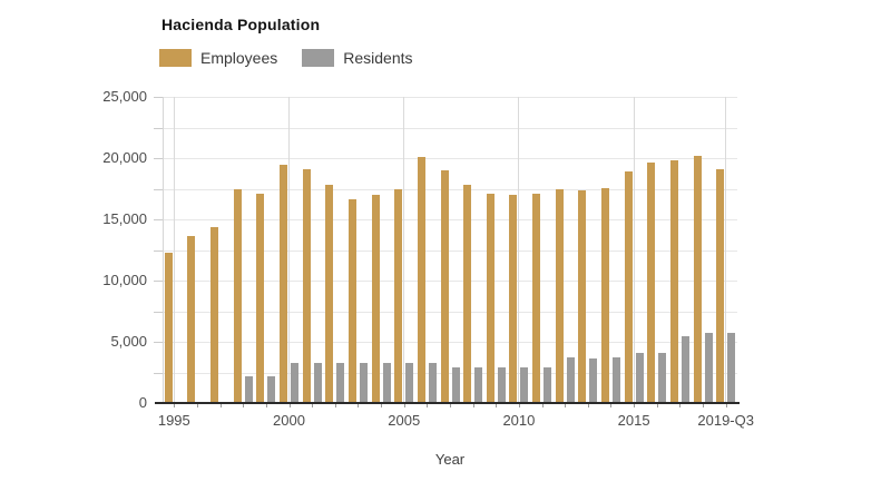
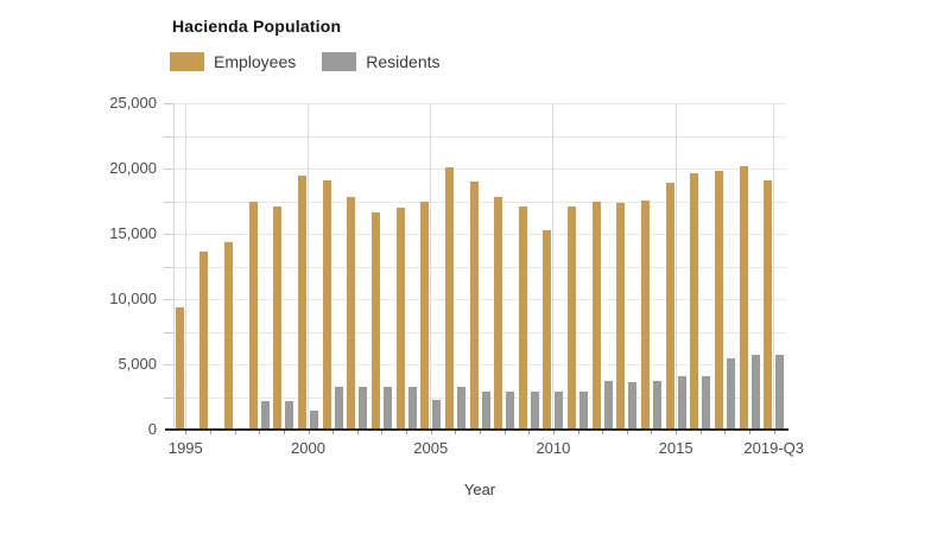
Employees/1995: 12200 -> 9400
Residents/2000: 3200 -> 1500
Residents/2005: 3200 -> 2300
Employees/2010: 17000 -> 15300
